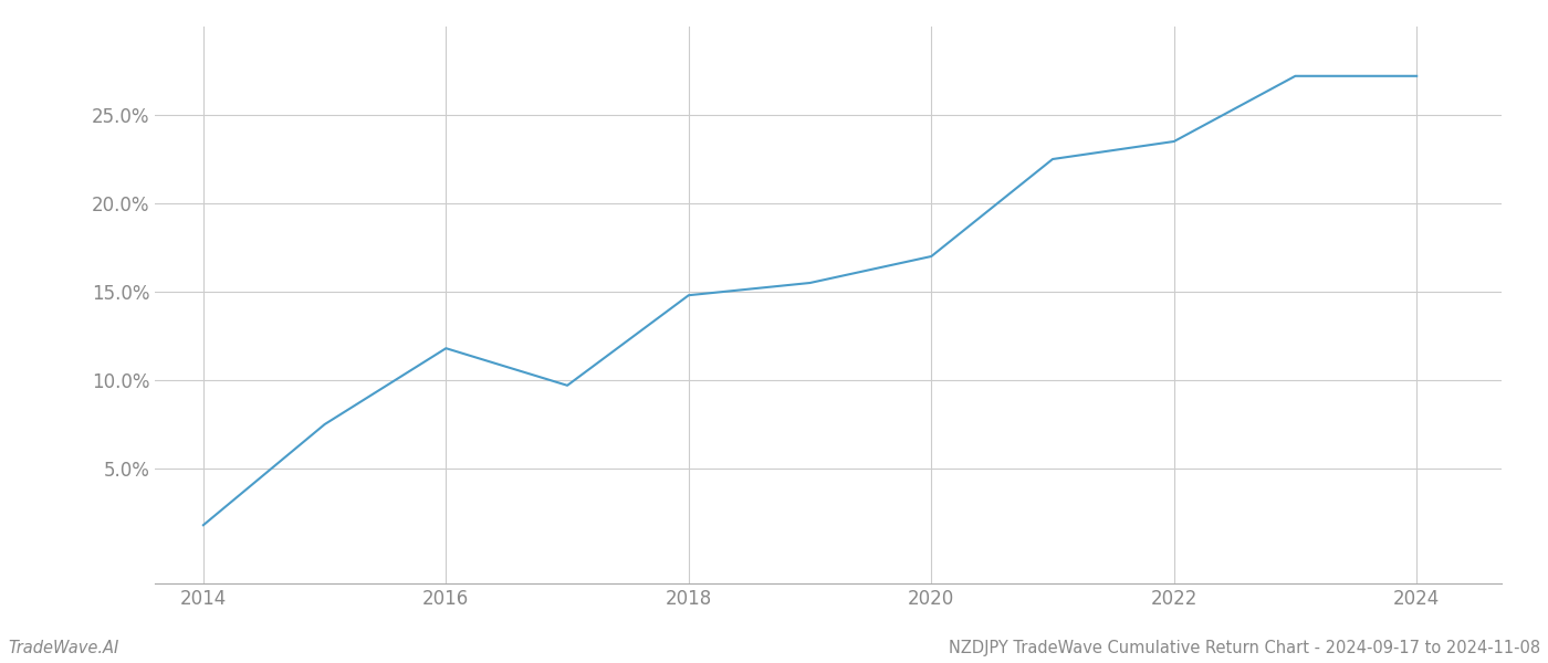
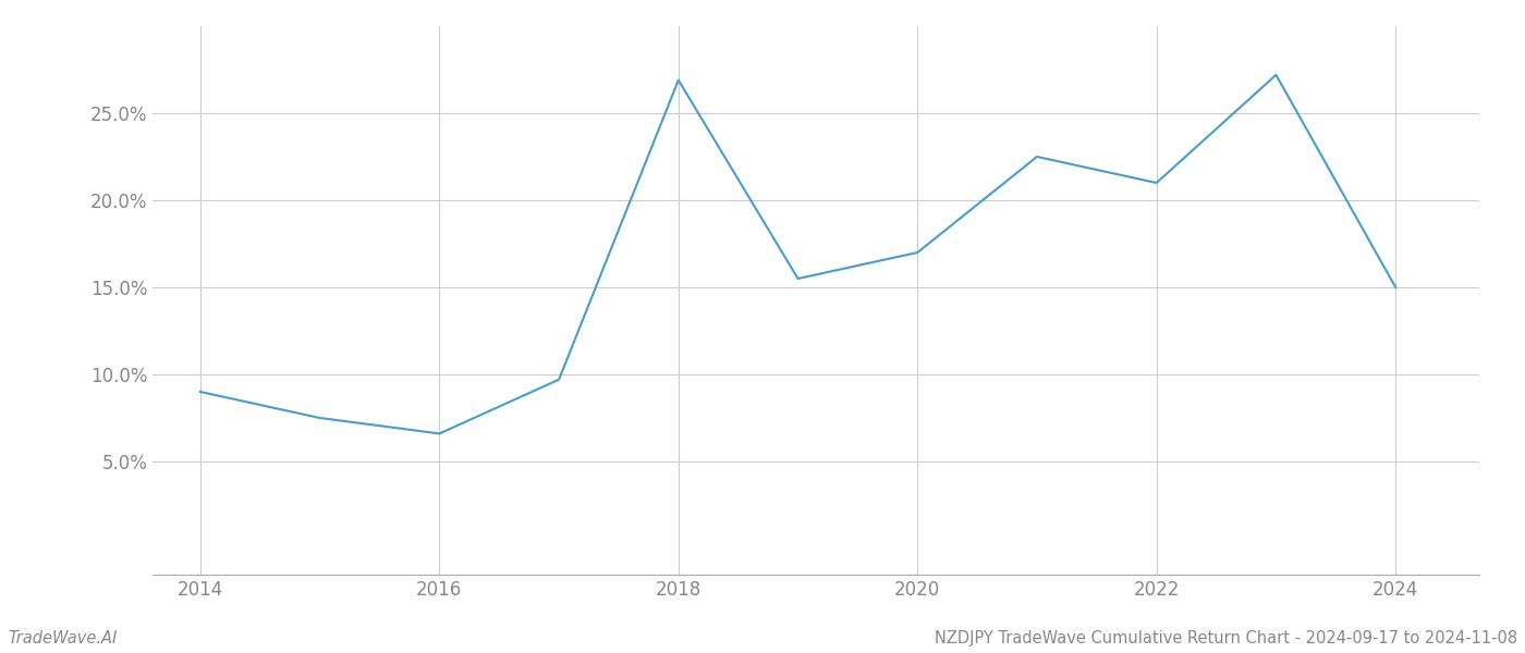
2014: 1.8% -> 9.0%
2016: 11.8% -> 6.6%
2018: 14.8% -> 26.9%
2022: 23.5% -> 21.0%
2024: 27.2% -> 15.0%
